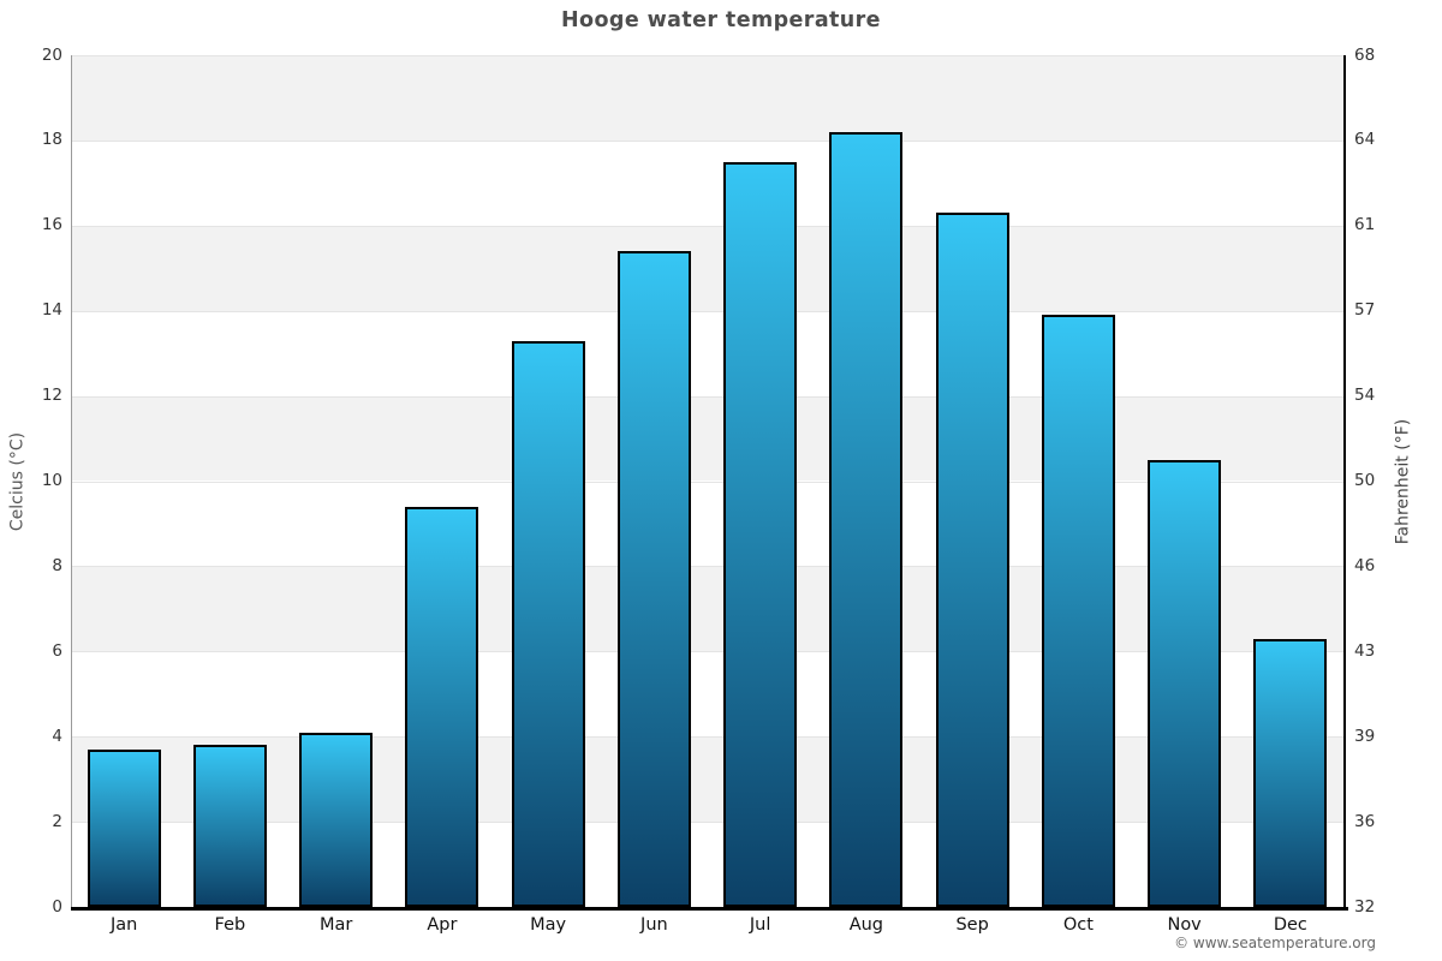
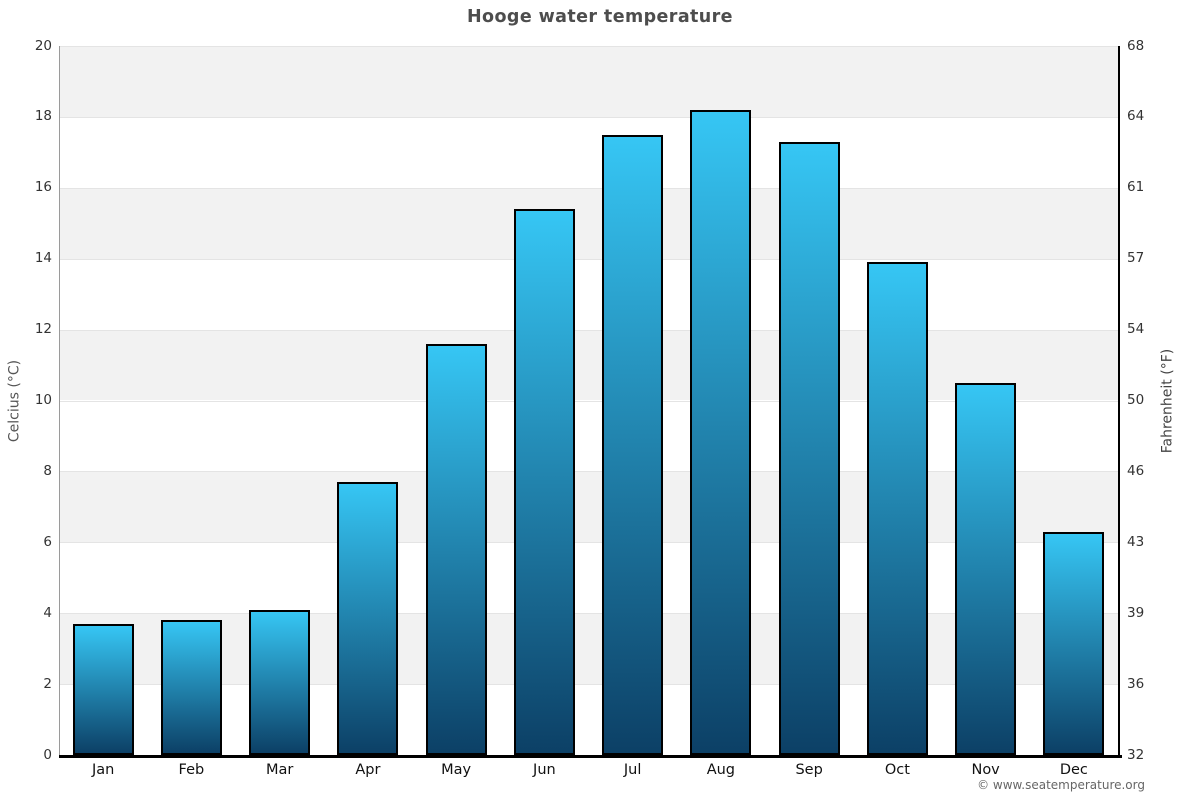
Apr: 9.4 -> 7.7
May: 13.3 -> 11.6
Sep: 16.3 -> 17.3
